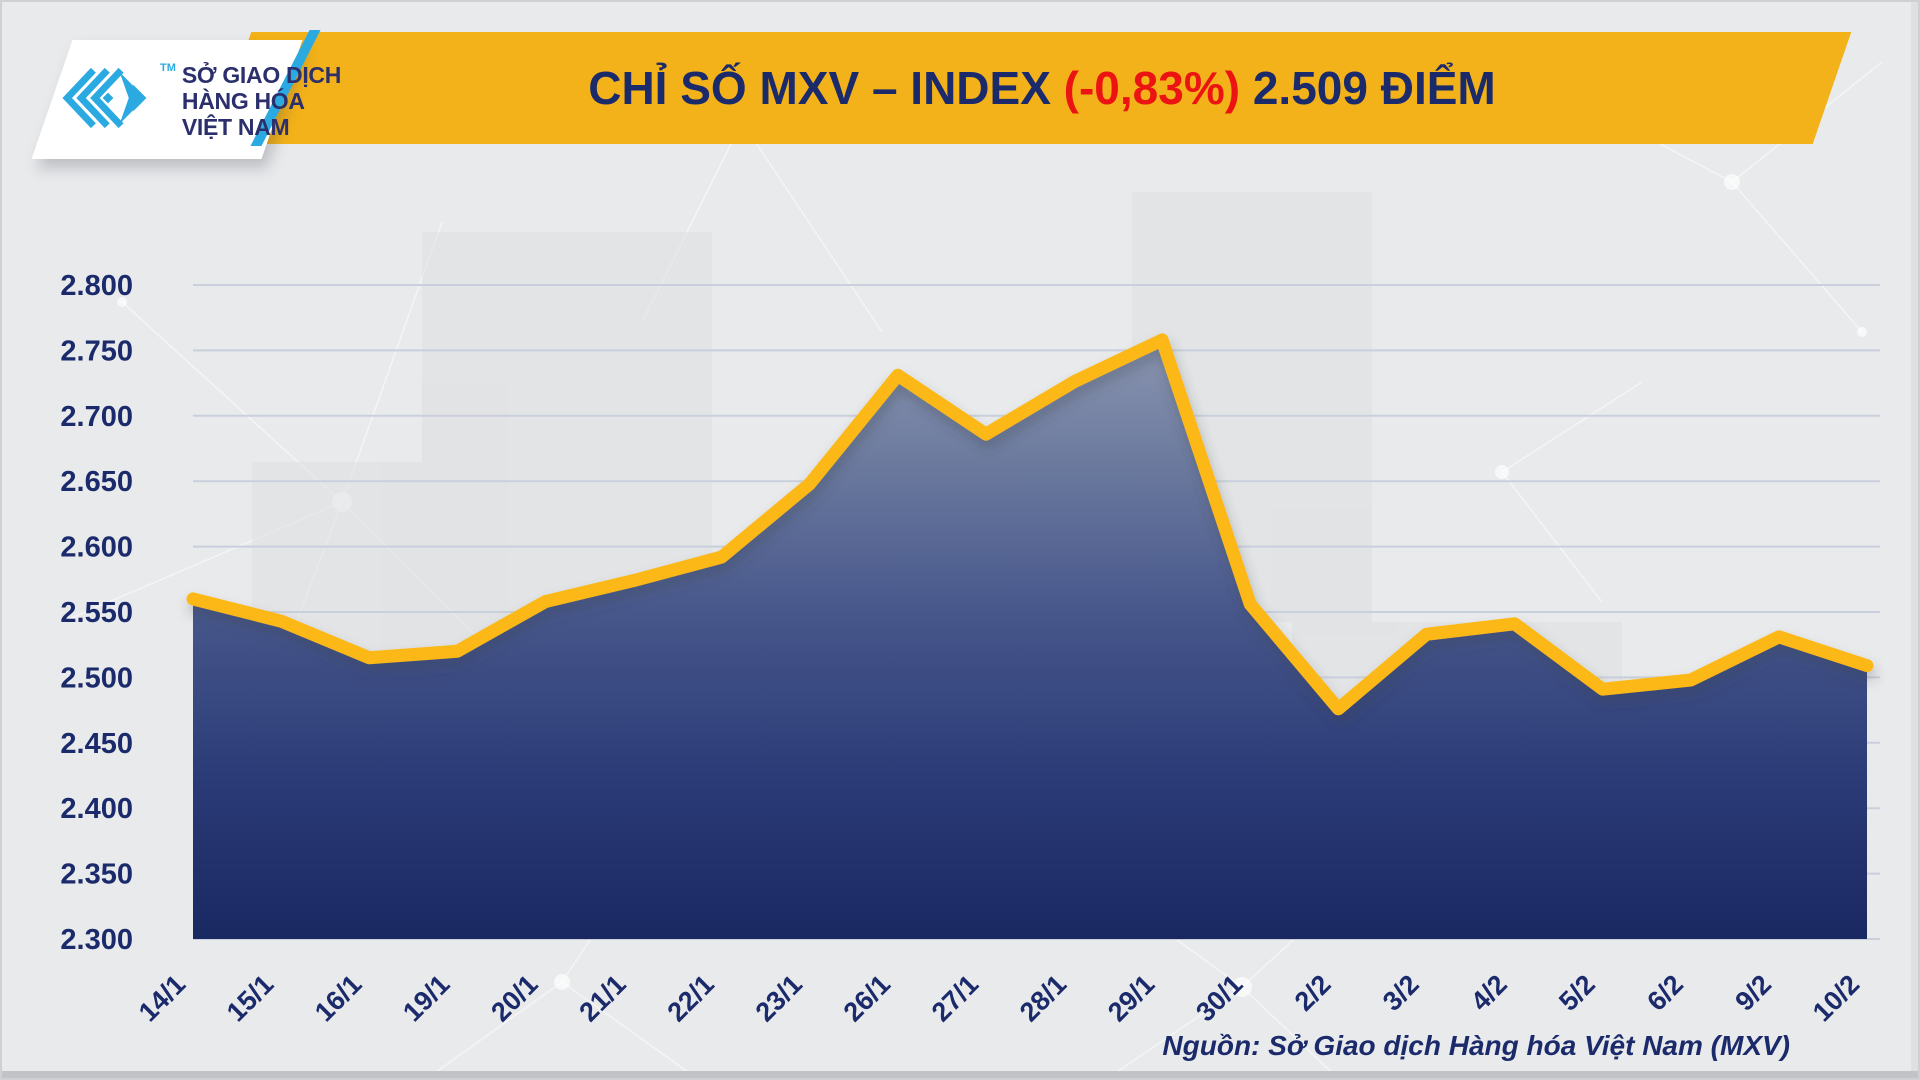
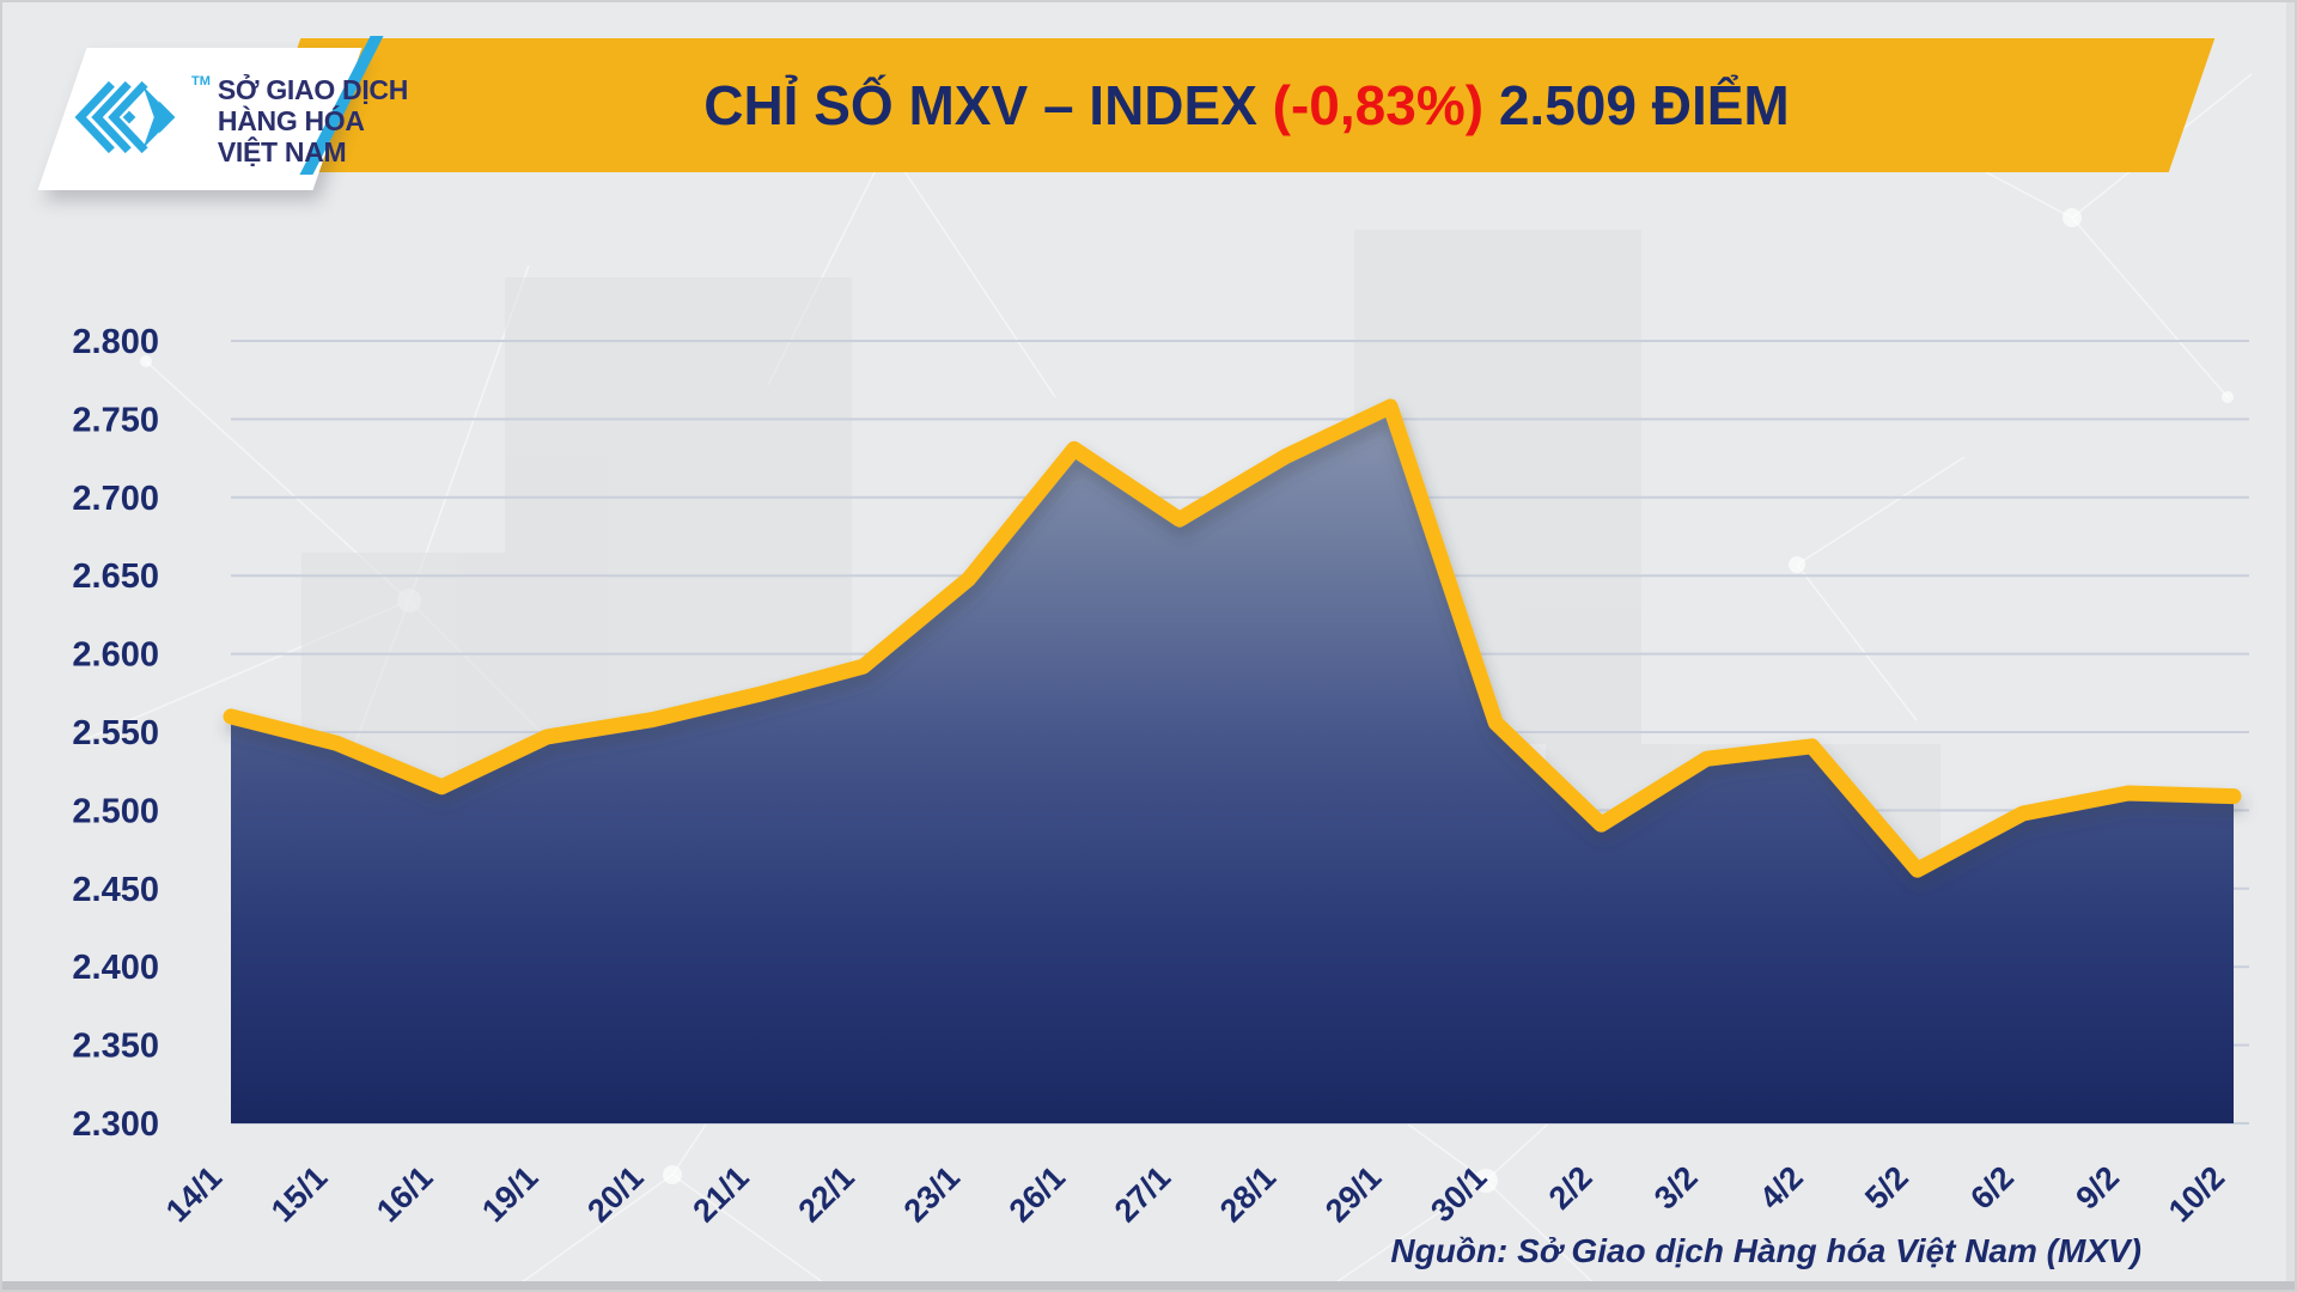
19/1: 2520 -> 2547
2/2: 2476 -> 2491
5/2: 2491 -> 2462
9/2: 2531 -> 2511
